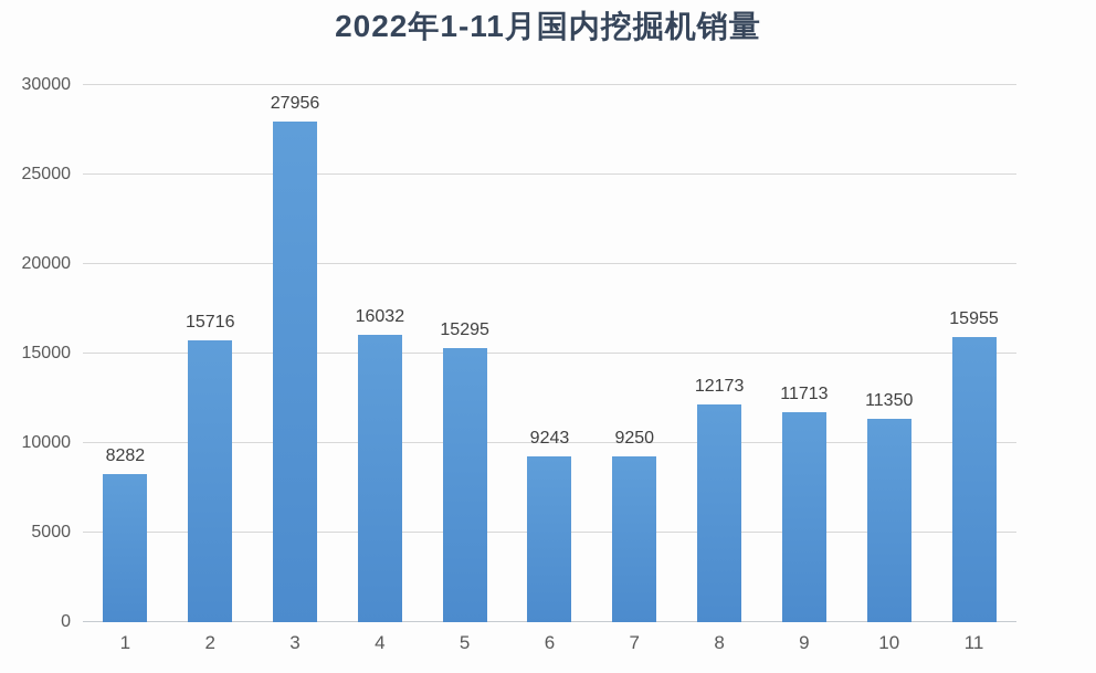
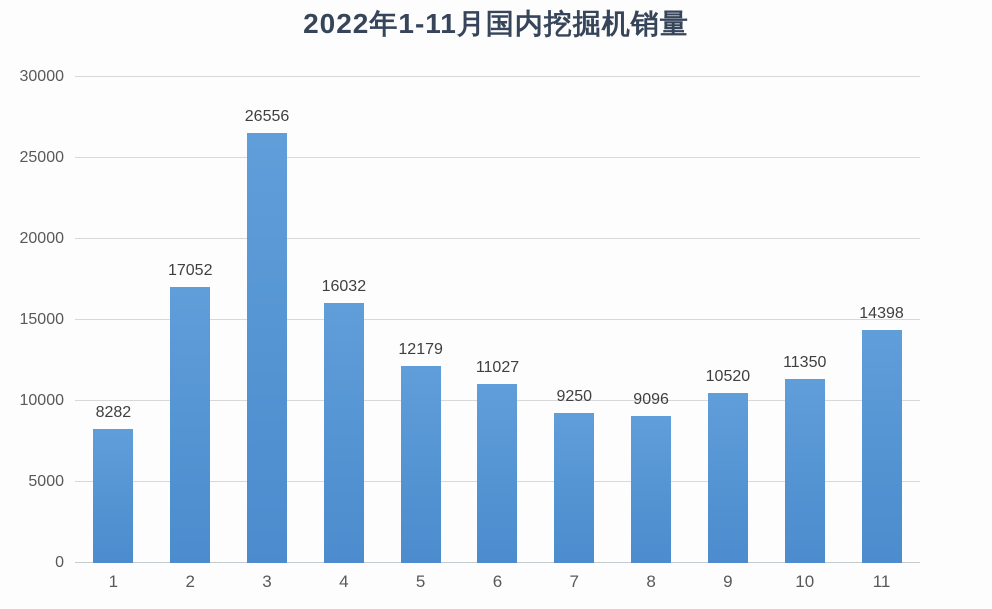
2: 15716 -> 17052
3: 27956 -> 26556
5: 15295 -> 12179
6: 9243 -> 11027
8: 12173 -> 9096
9: 11713 -> 10520
11: 15955 -> 14398
